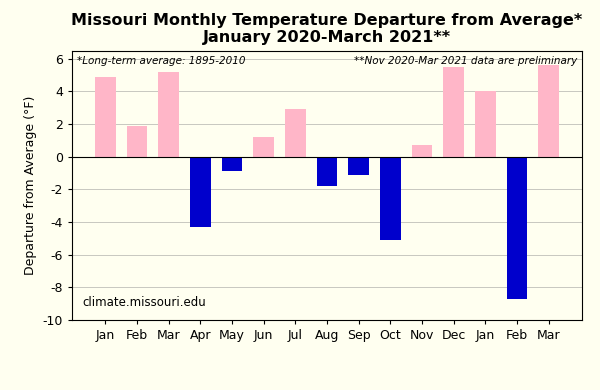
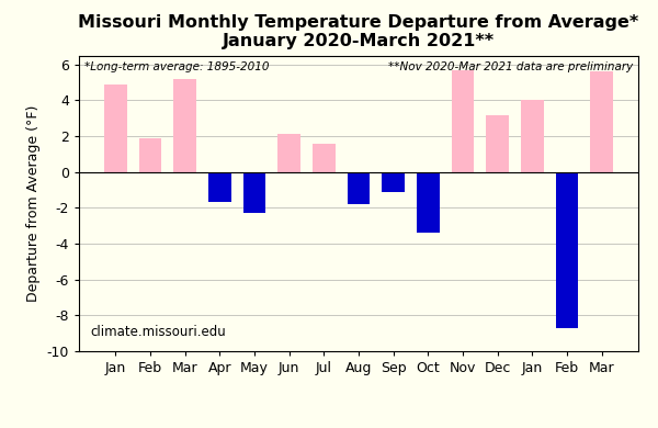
Apr: -4.3 -> -1.7
May: -0.9 -> -2.3
Jun: 1.2 -> 2.1
Jul: 2.9 -> 1.6
Oct: -5.1 -> -3.4
Nov: 0.7 -> 5.7
Dec: 5.5 -> 3.2
